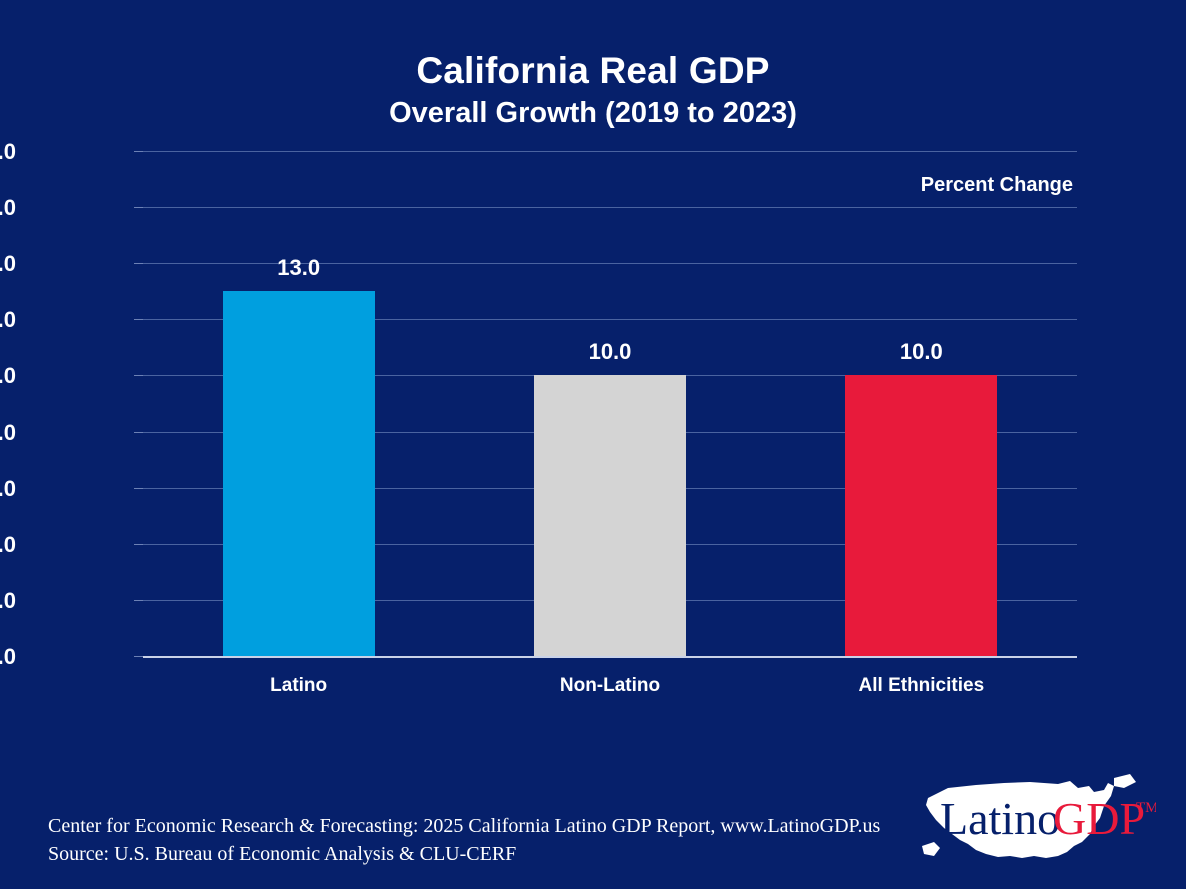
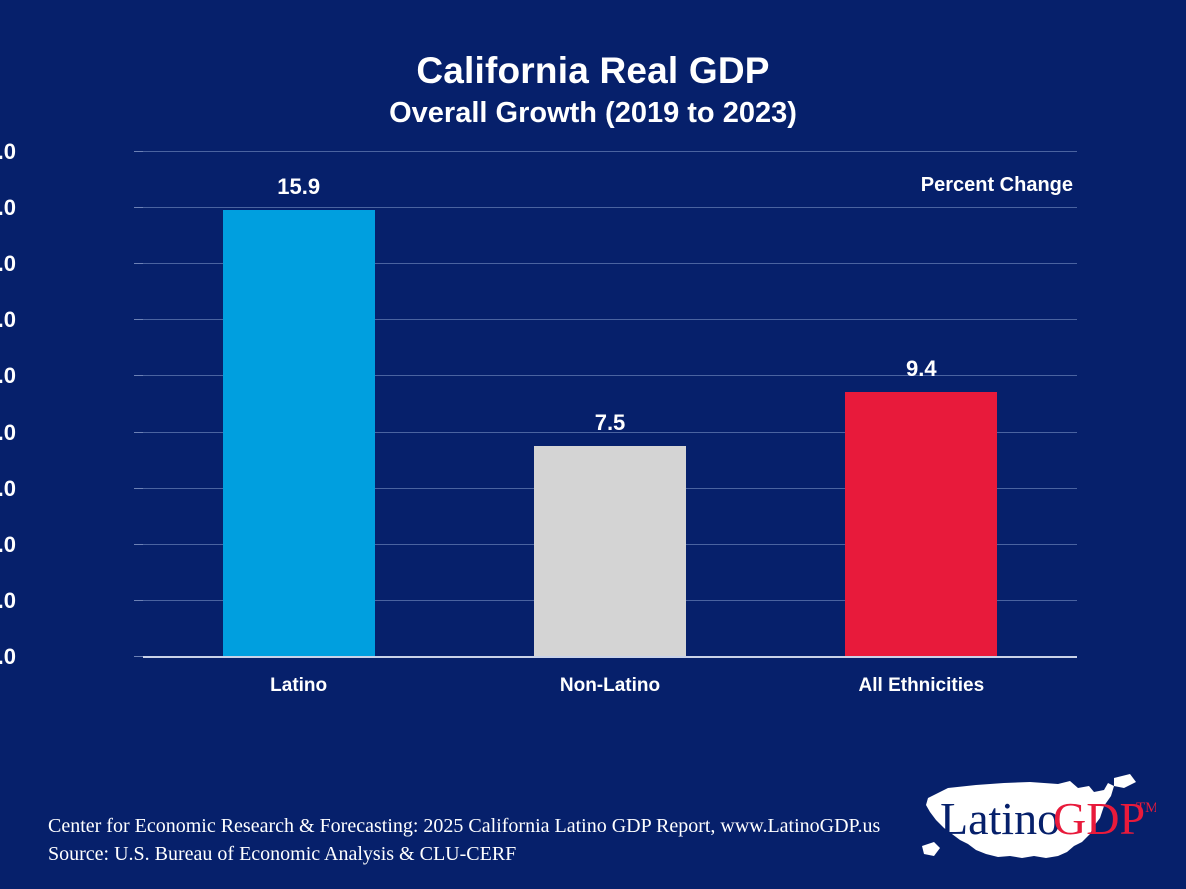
Latino: 13.0 -> 15.9
Non-Latino: 10.0 -> 7.5
All Ethnicities: 10.0 -> 9.4
